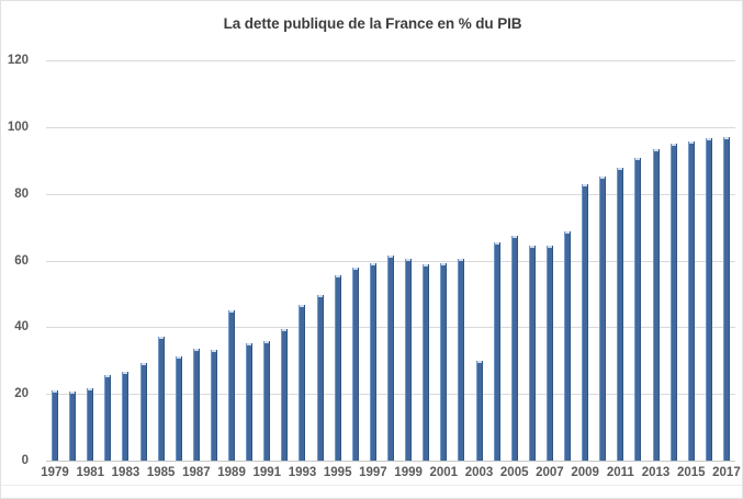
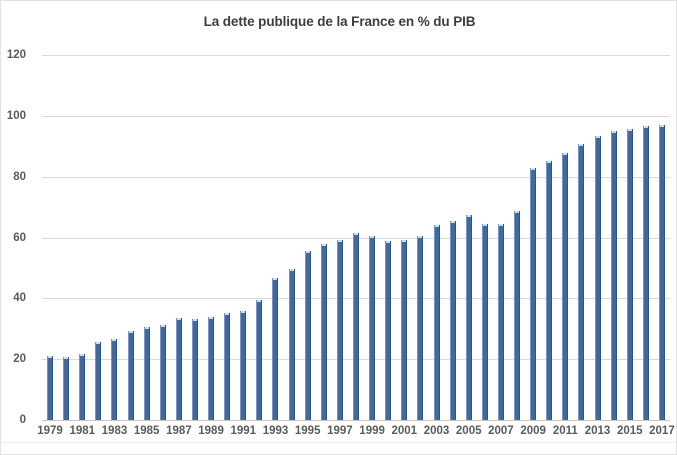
1985: 37 -> 31
1989: 45 -> 34
2003: 30 -> 64
